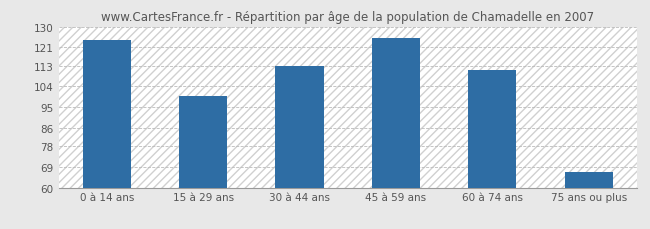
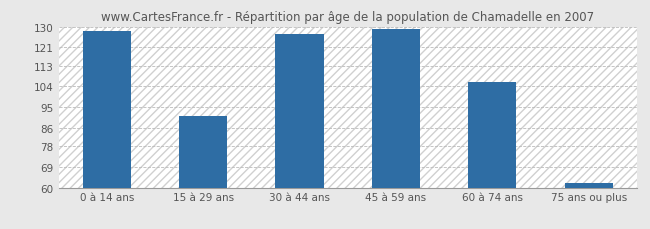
0 à 14 ans: 124 -> 128
15 à 29 ans: 100 -> 91
30 à 44 ans: 113 -> 127
45 à 59 ans: 125 -> 129
60 à 74 ans: 111 -> 106
75 ans ou plus: 67 -> 62
